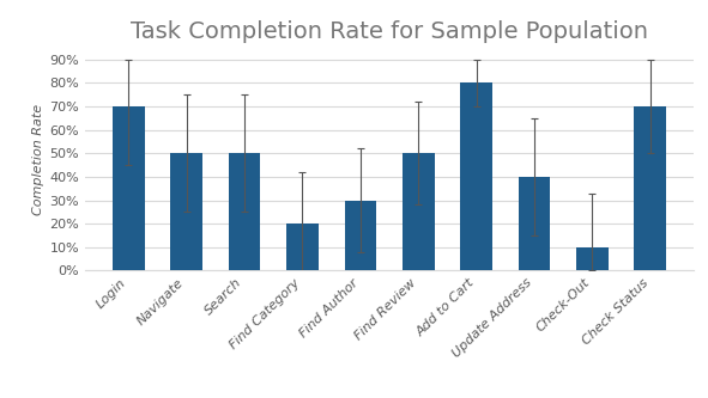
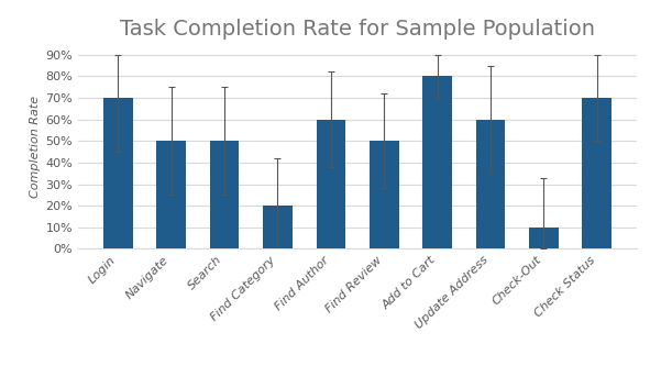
Find Author: 30% -> 60%
Update Address: 40% -> 60%
